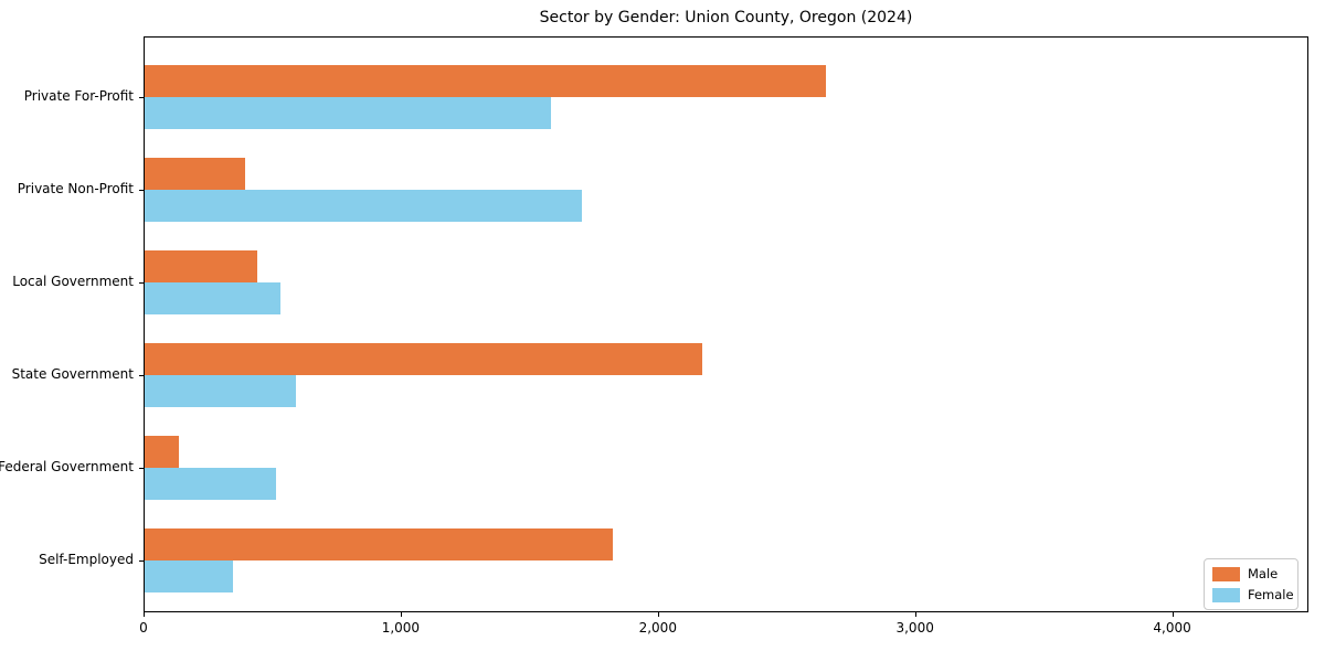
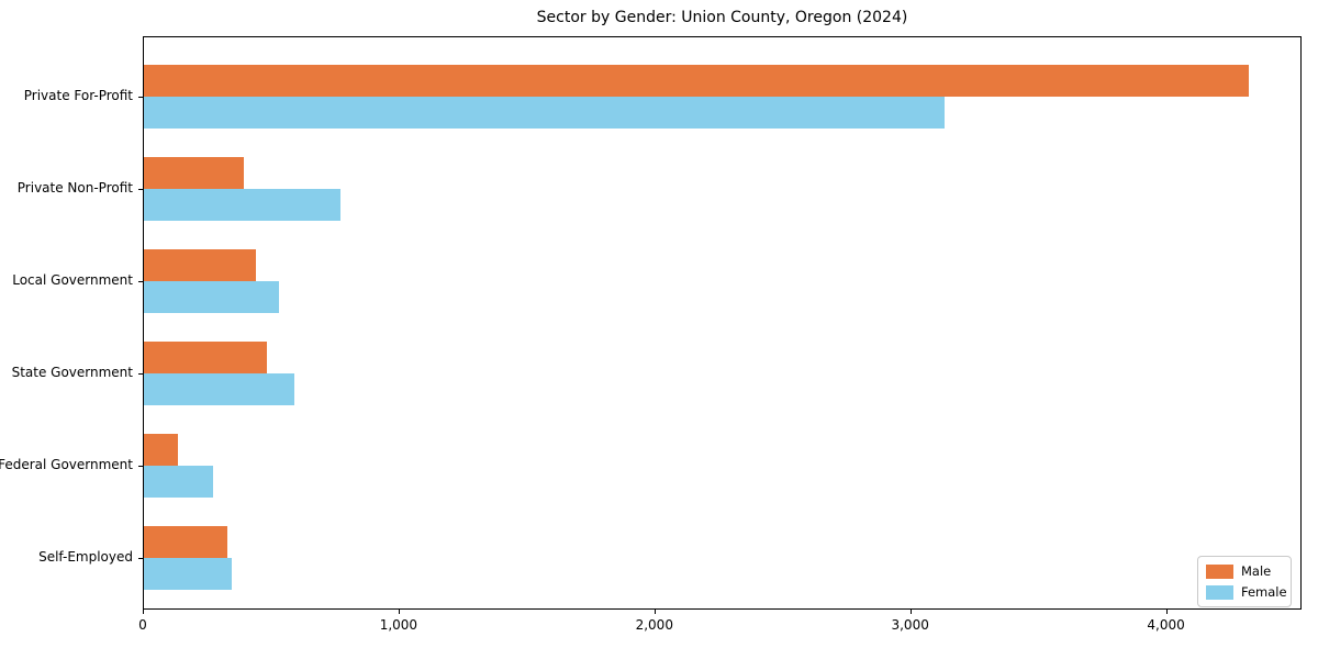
Male/Private For-Profit: 2650 -> 4320
Female/Private For-Profit: 1580 -> 3130
Female/Private Non-Profit: 1700 -> 770
Male/State Government: 2170 -> 480
Female/Federal Government: 510 -> 270
Male/Self-Employed: 1820 -> 320
